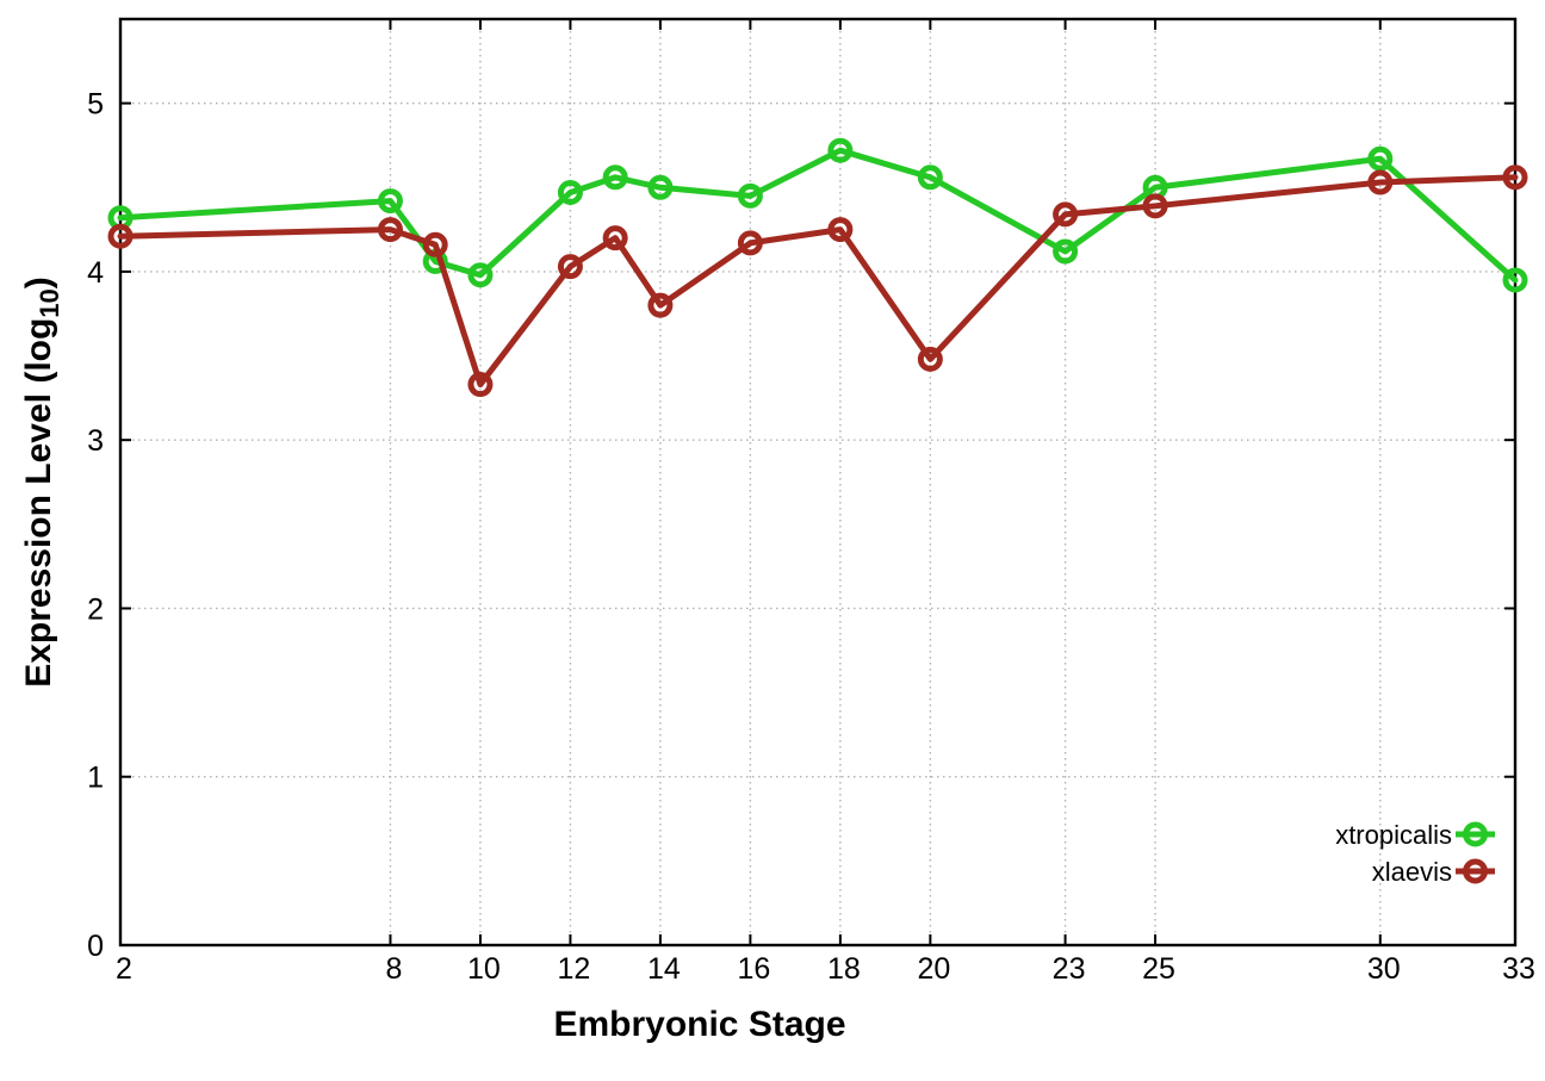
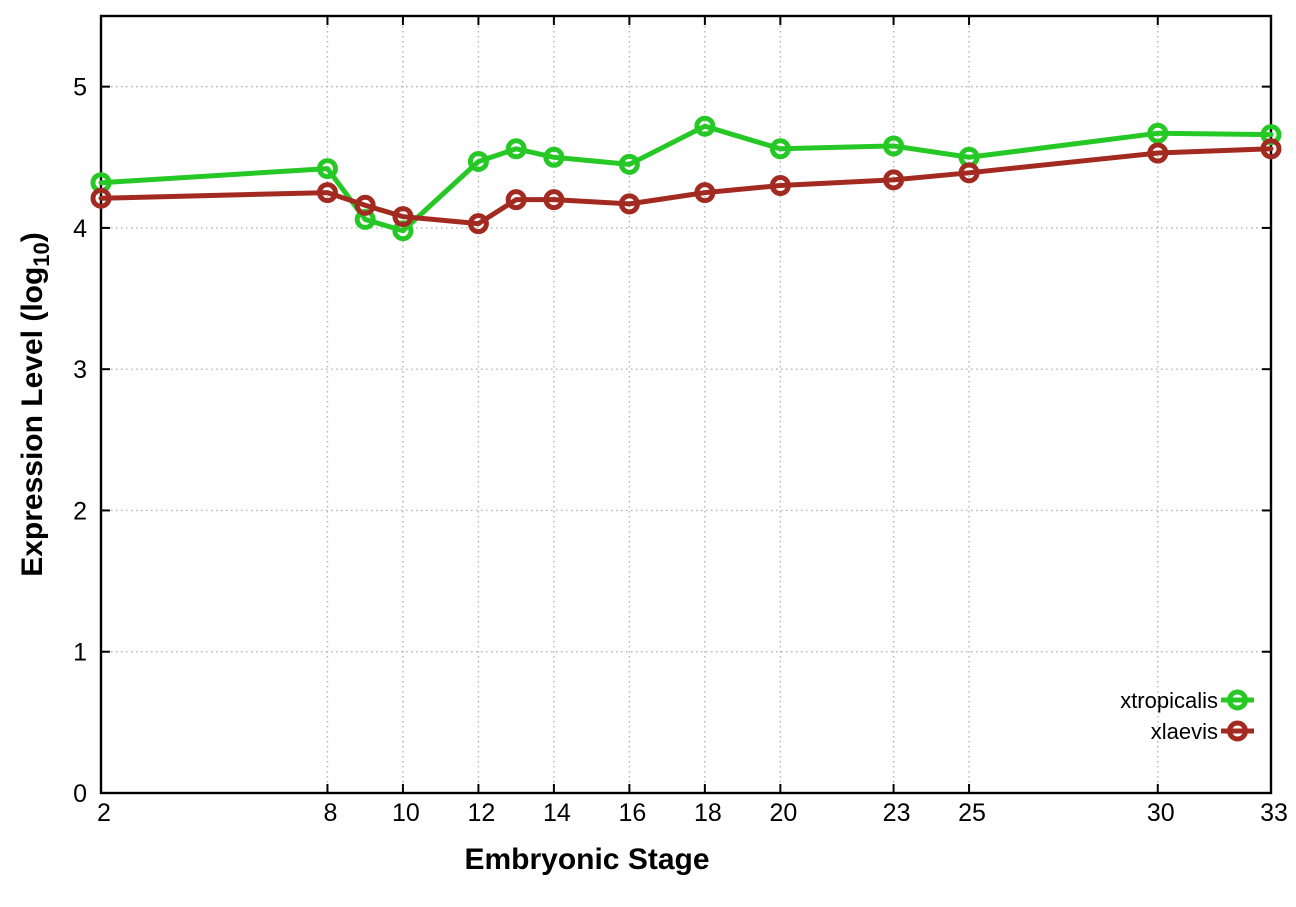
xlaevis/10: 3.33 -> 4.08
xlaevis/14: 3.80 -> 4.20
xlaevis/20: 3.48 -> 4.30
xtropicalis/23: 4.12 -> 4.58
xtropicalis/33: 3.95 -> 4.66
